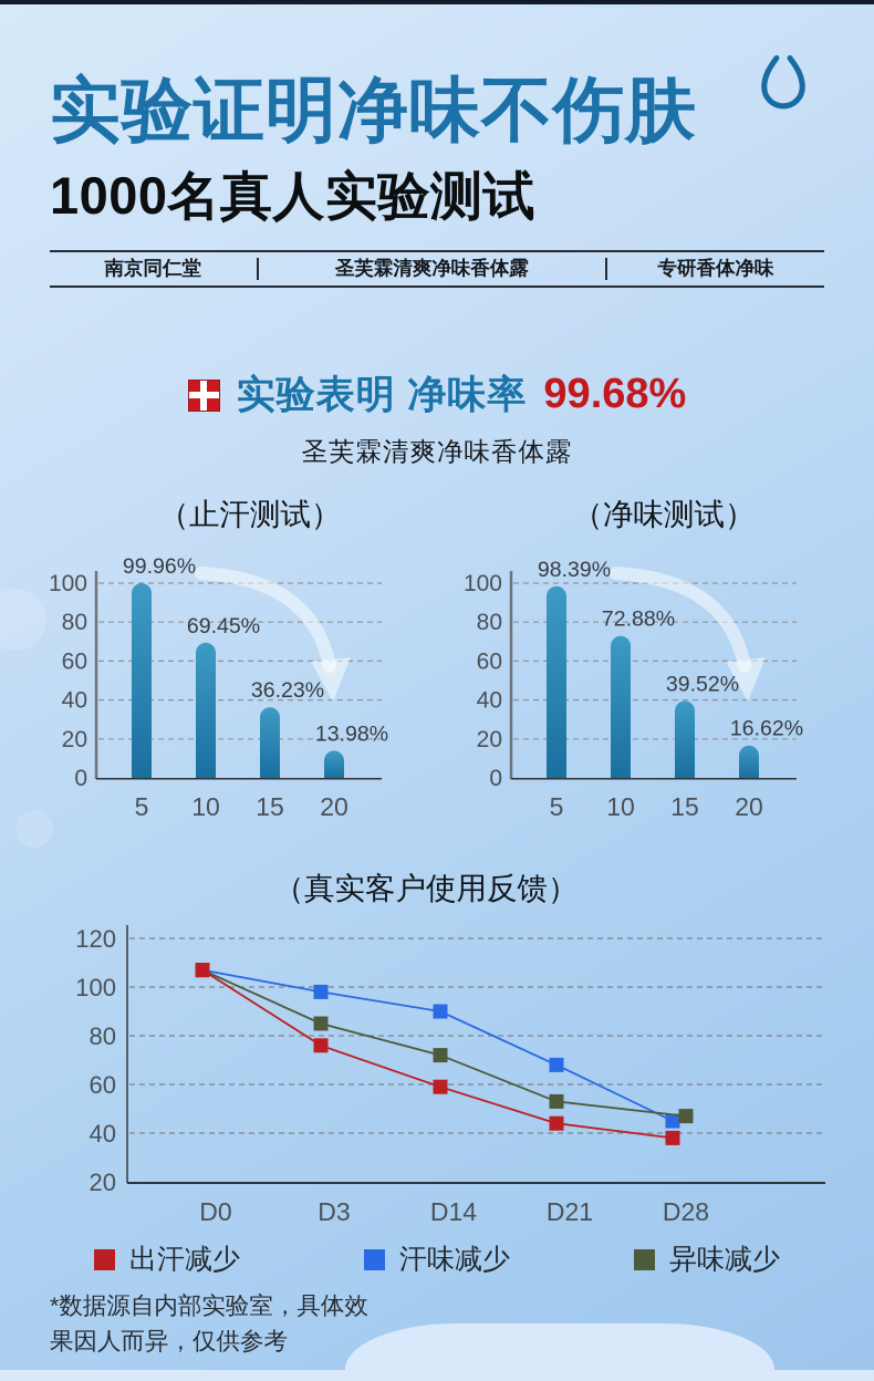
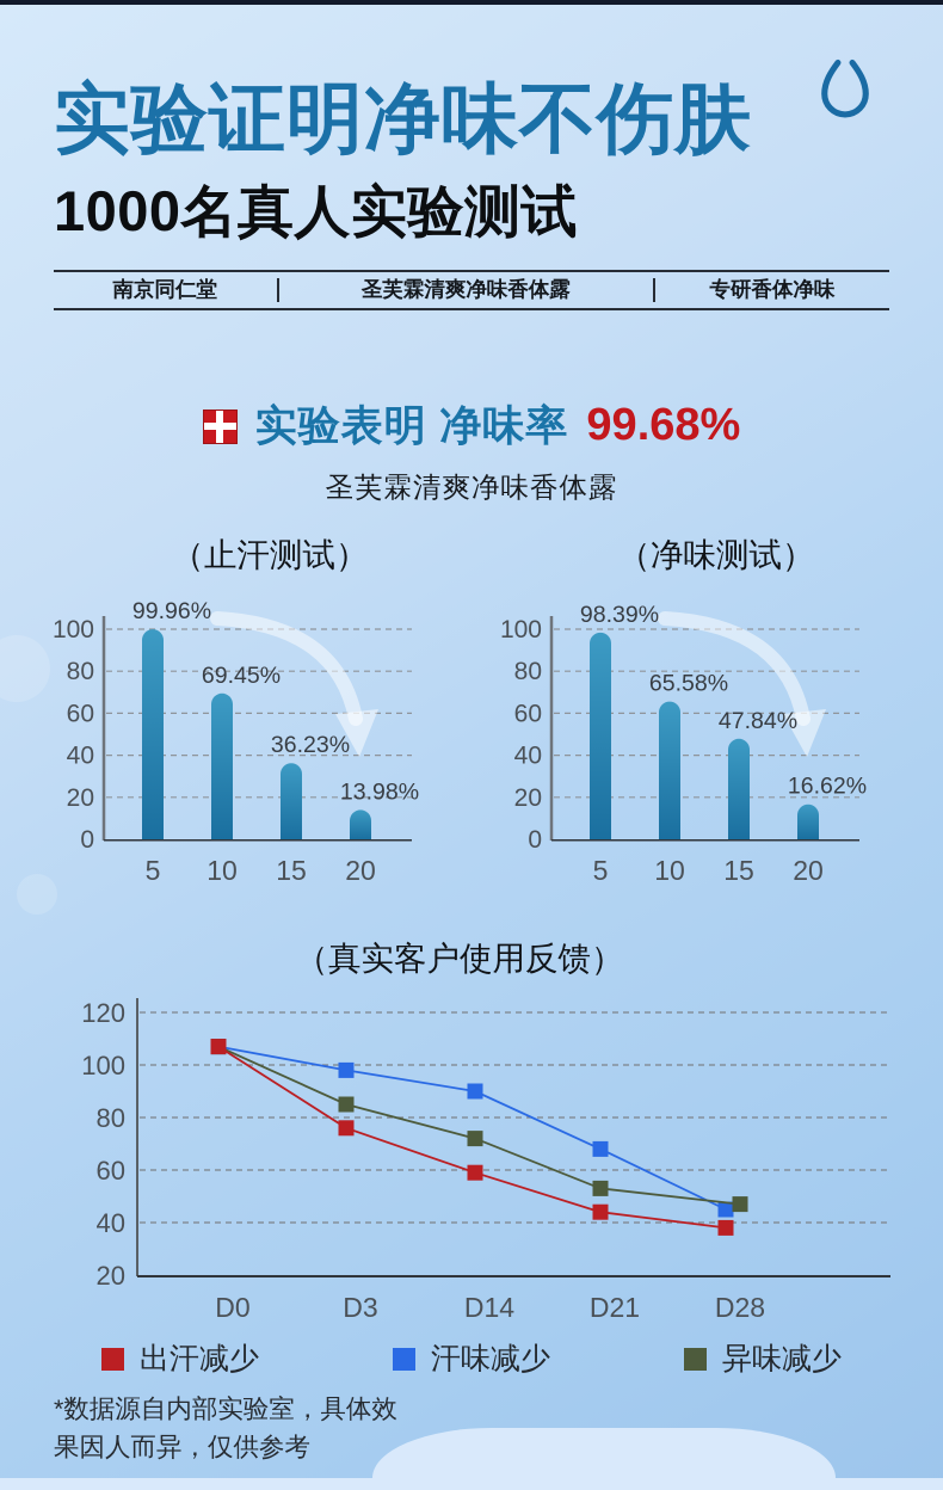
（净味测试）/10: 72.88% -> 65.58%
（净味测试）/15: 39.52% -> 47.84%
